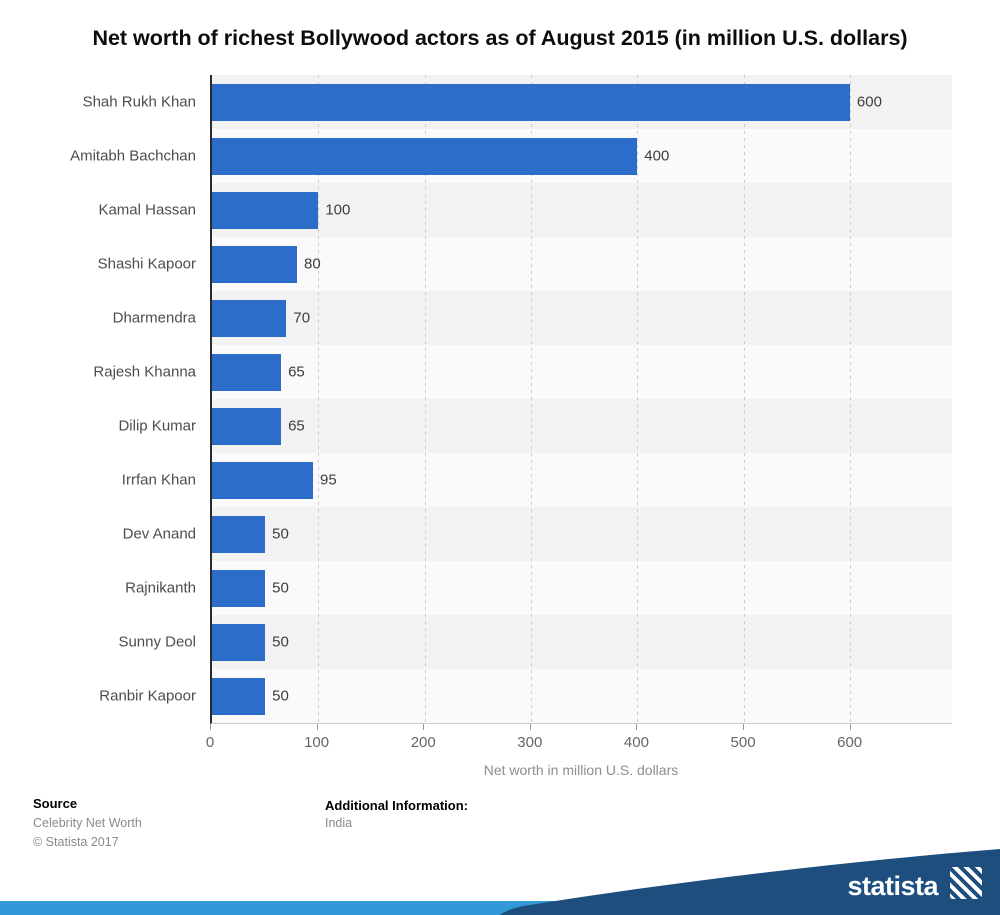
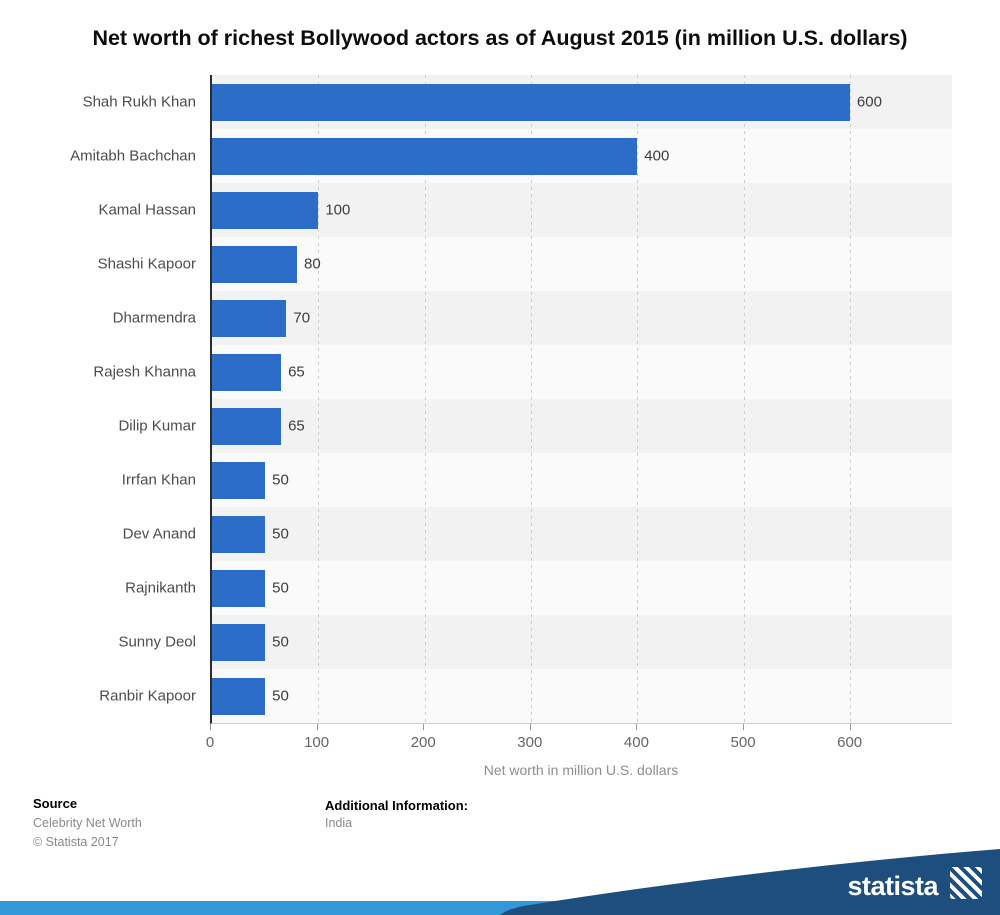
Irrfan Khan: 95 -> 50
